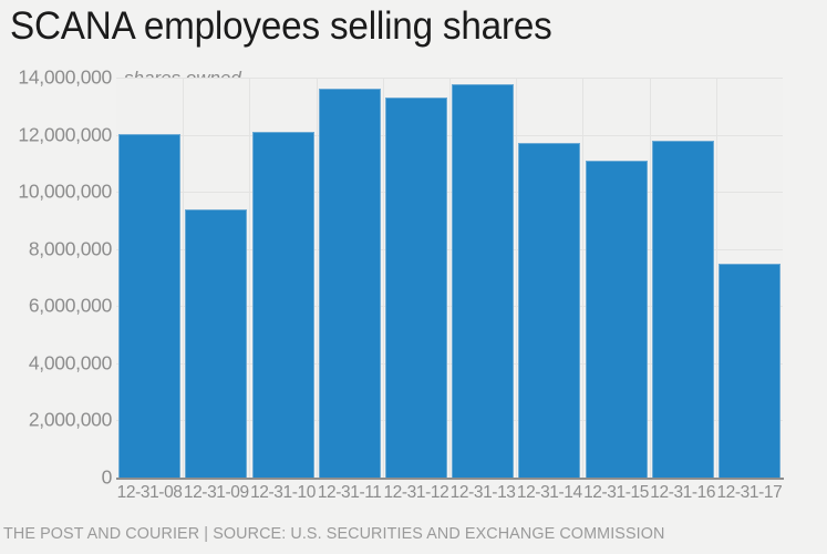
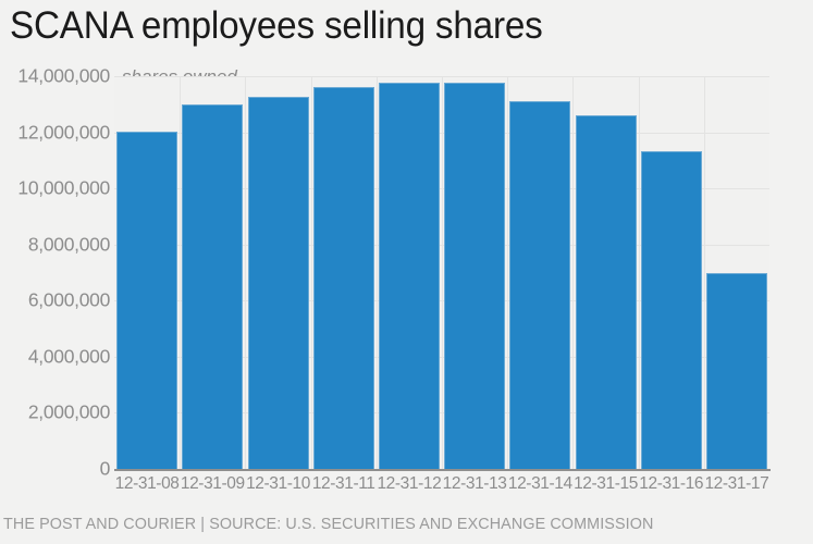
12-31-09: 9400000 -> 13000000
12-31-10: 12100000 -> 13300000
12-31-12: 13300000 -> 13800000
12-31-14: 11700000 -> 13100000
12-31-15: 11100000 -> 12600000
12-31-16: 11800000 -> 11300000
12-31-17: 7500000 -> 7000000
